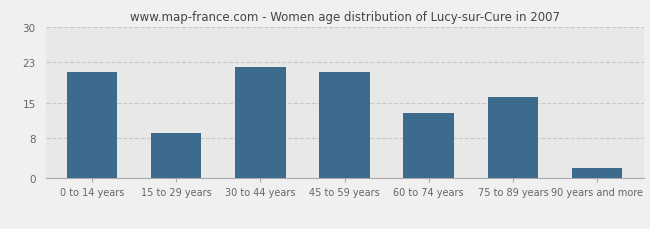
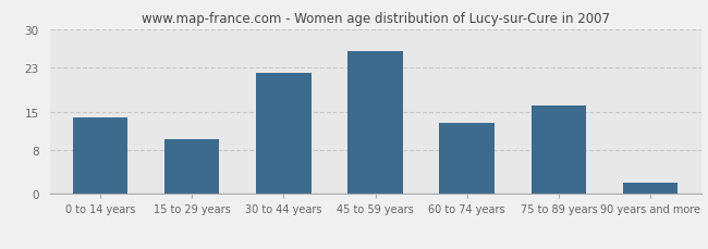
0 to 14 years: 21 -> 14
15 to 29 years: 9 -> 10
45 to 59 years: 21 -> 26
